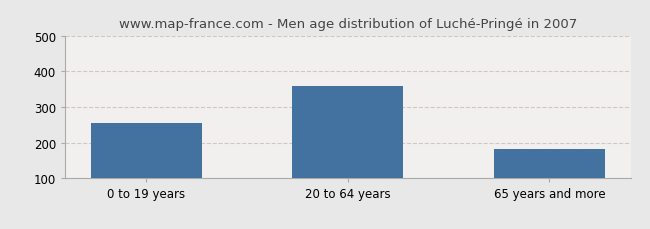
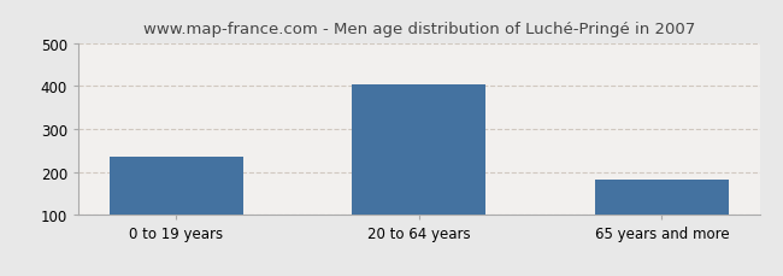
0 to 19 years: 255 -> 235
20 to 64 years: 360 -> 405
